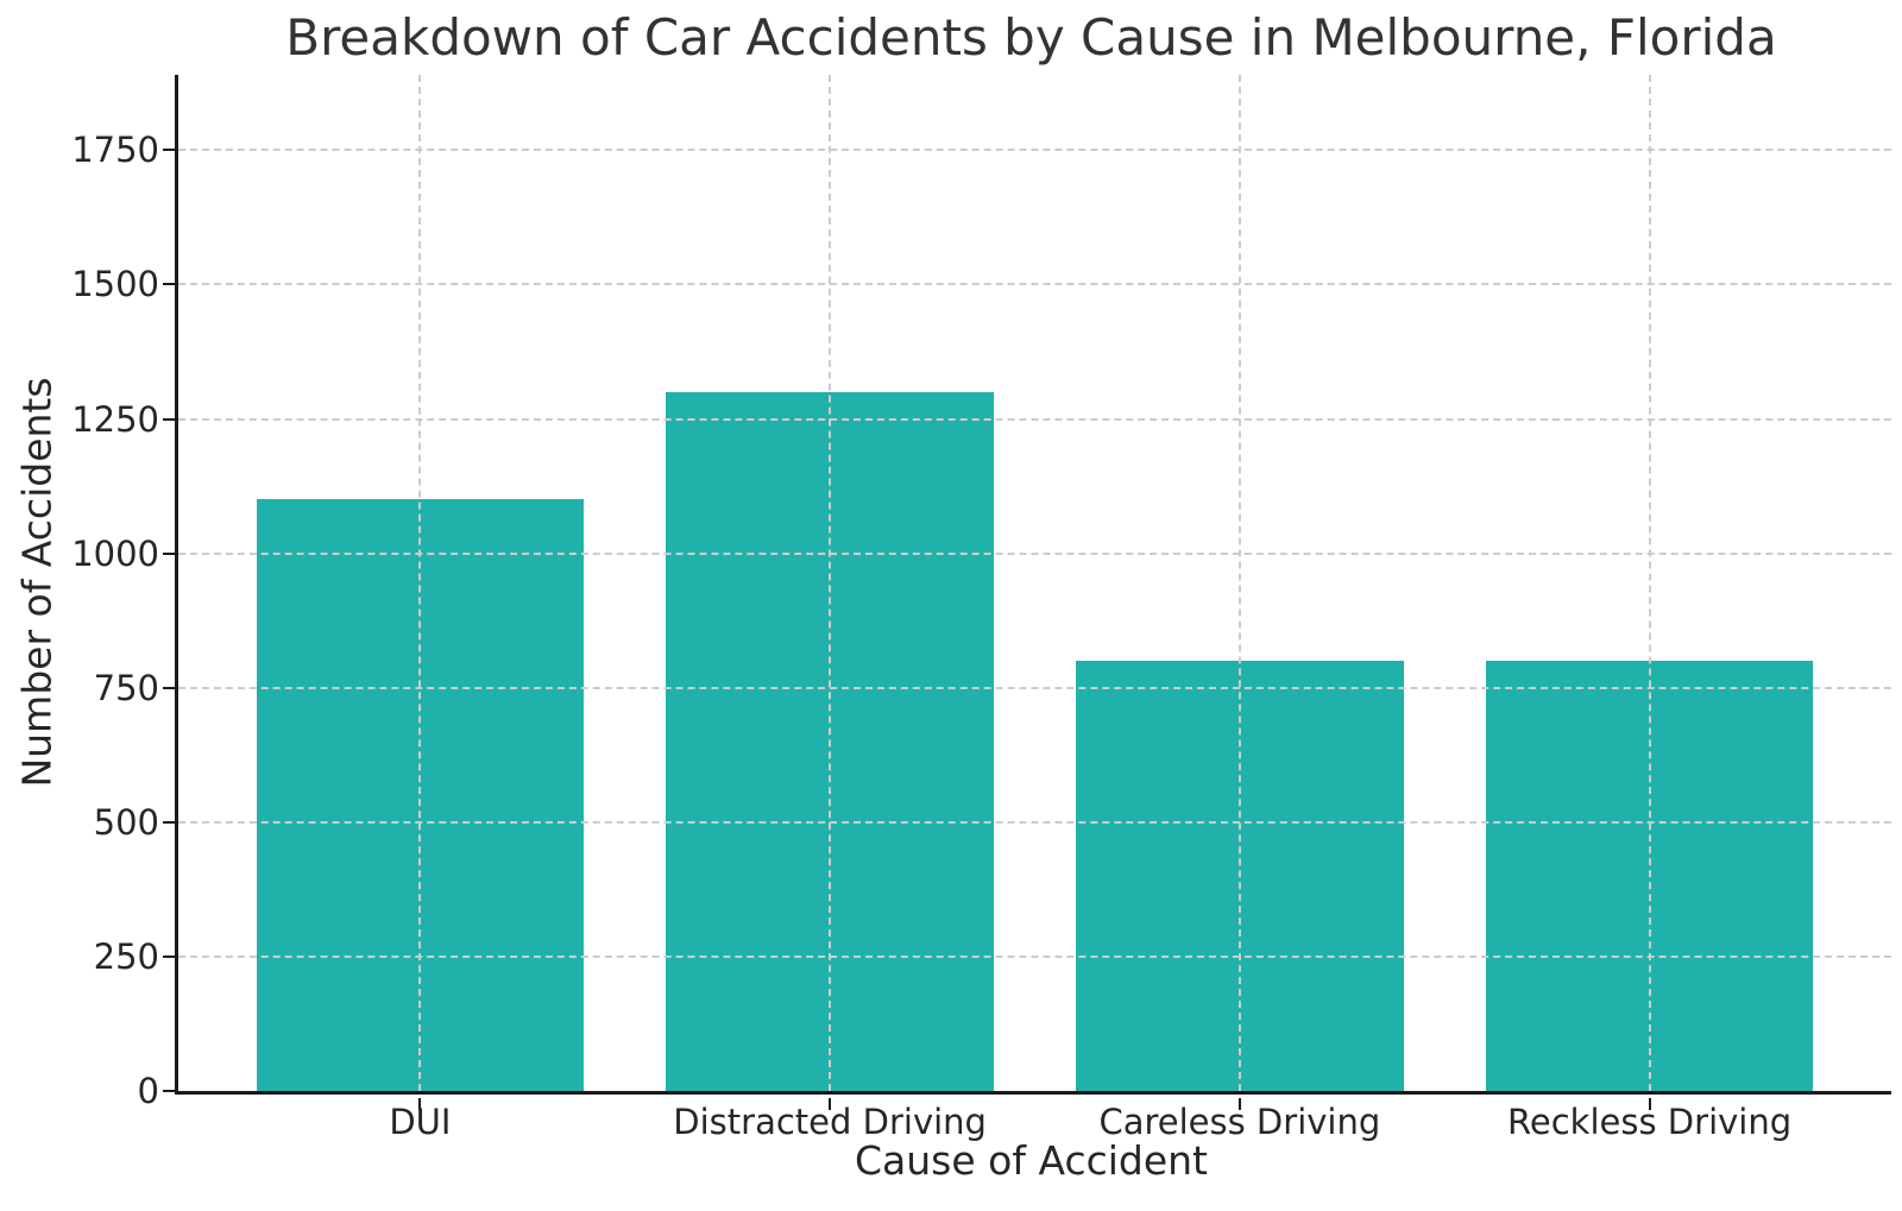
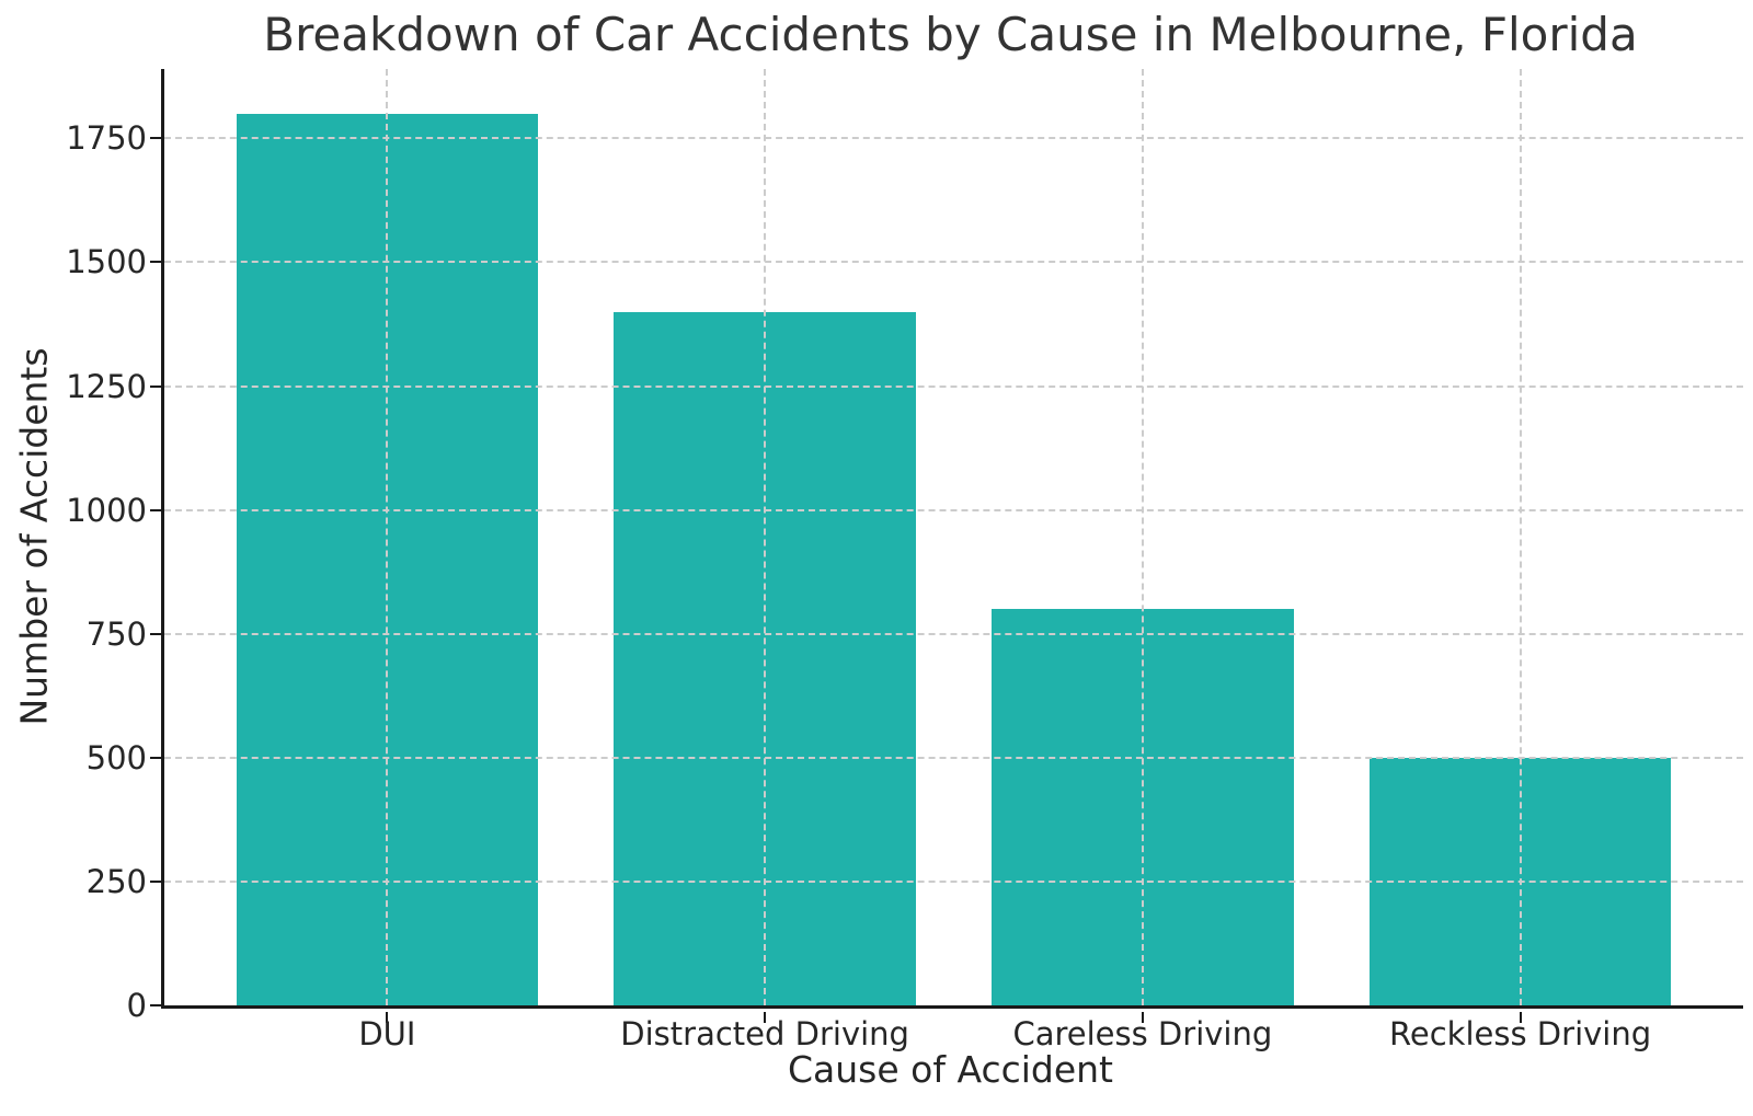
DUI: 1100 -> 1800
Distracted Driving: 1300 -> 1400
Reckless Driving: 800 -> 500
